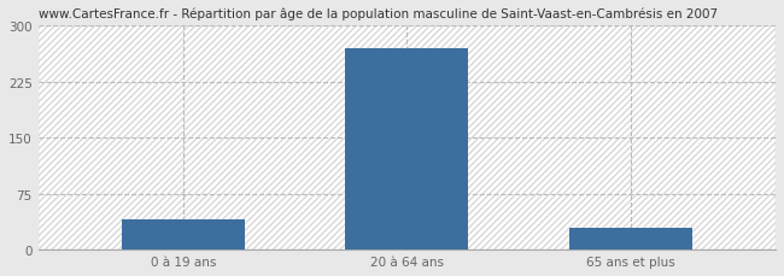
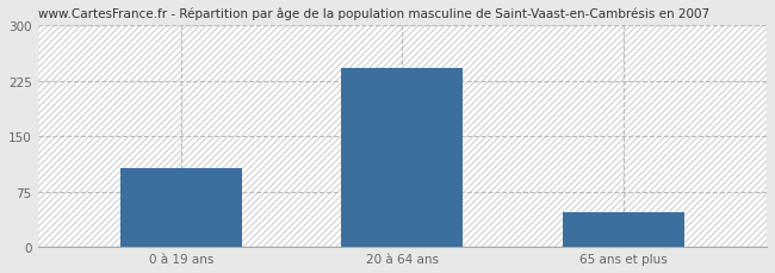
0 à 19 ans: 40 -> 107
20 à 64 ans: 270 -> 243
65 ans et plus: 30 -> 47
